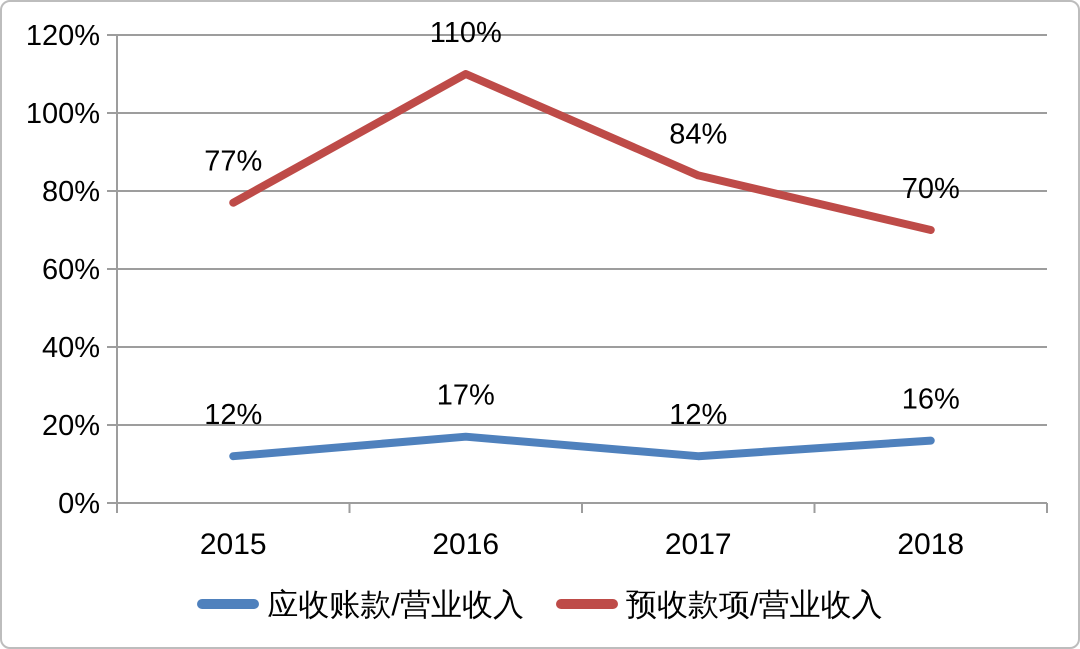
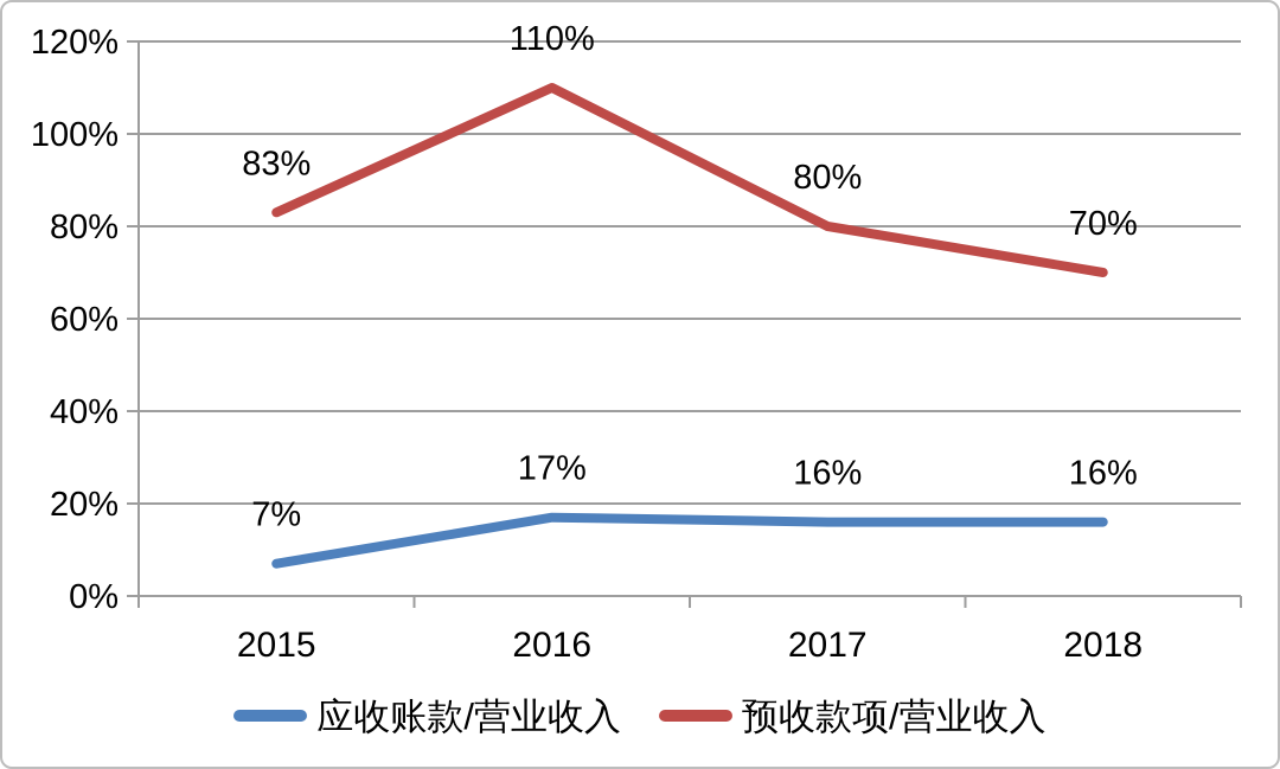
应收账款/营业收入/2015: 12% -> 7%
预收款项/营业收入/2015: 77% -> 83%
应收账款/营业收入/2017: 12% -> 16%
预收款项/营业收入/2017: 84% -> 80%
